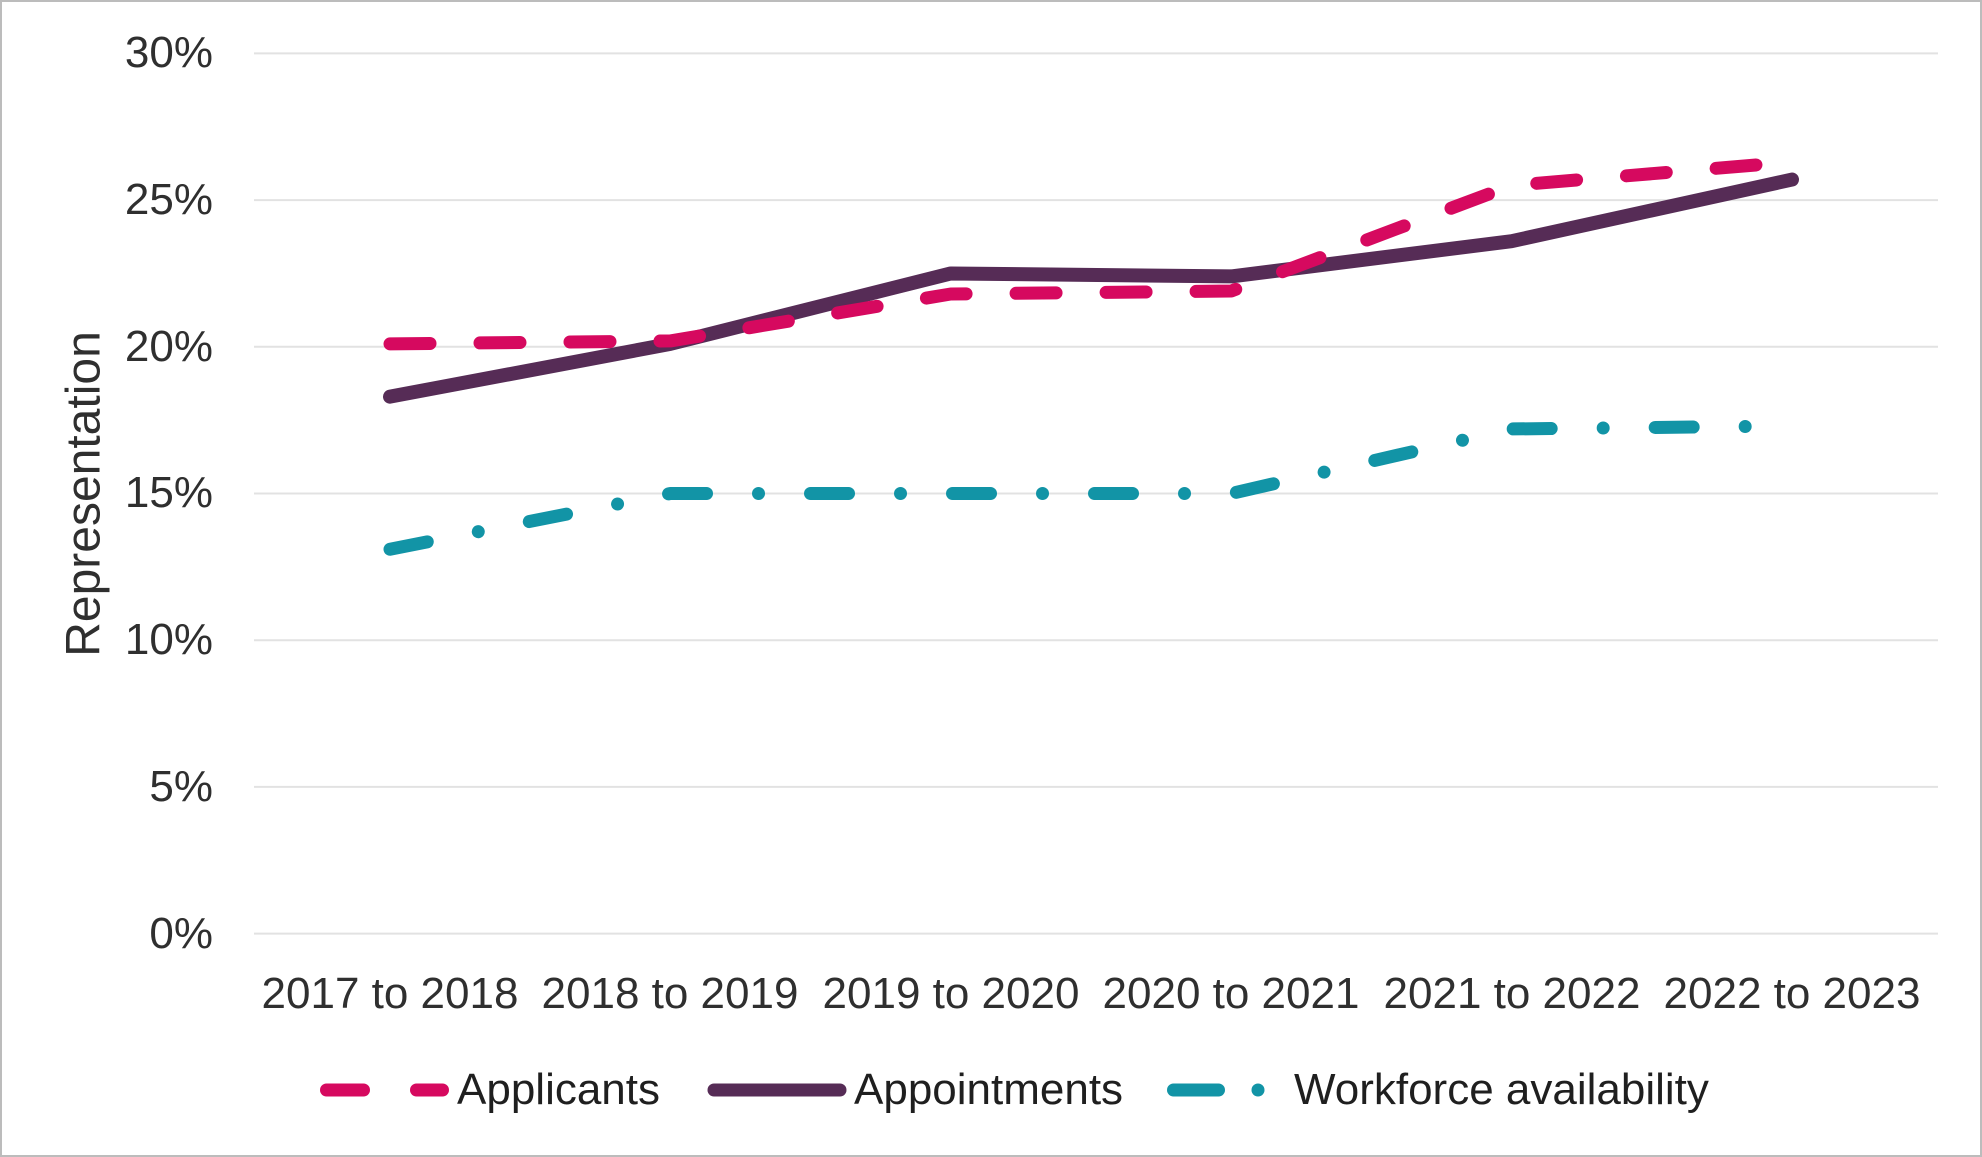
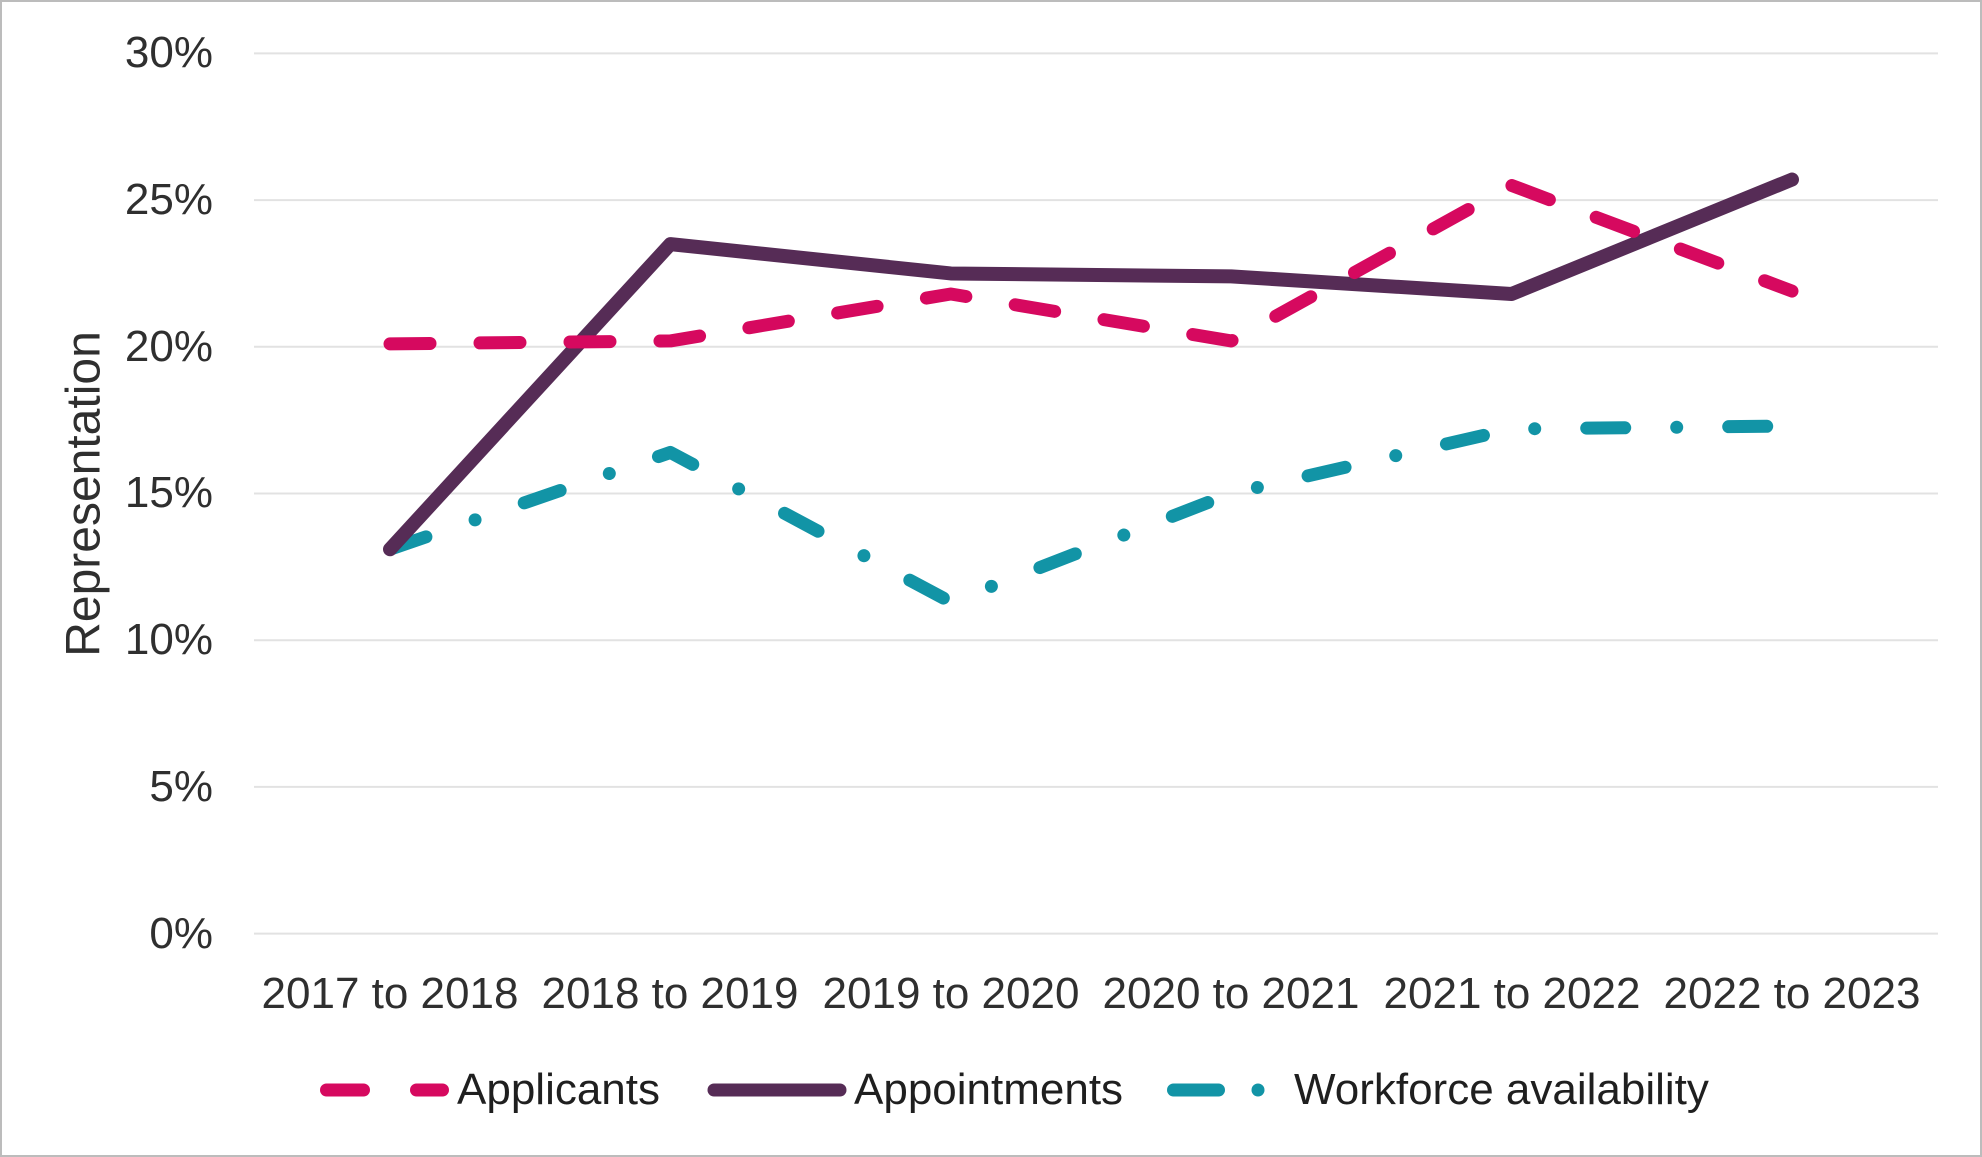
Appointments/2017 to 2018: 18.3% -> 13.1%
Appointments/2018 to 2019: 20.1% -> 23.5%
Workforce availability/2018 to 2019: 15.0% -> 16.4%
Workforce availability/2019 to 2020: 15.0% -> 11.3%
Applicants/2020 to 2021: 21.9% -> 20.2%
Appointments/2021 to 2022: 23.6% -> 21.8%
Applicants/2022 to 2023: 26.3% -> 21.9%
